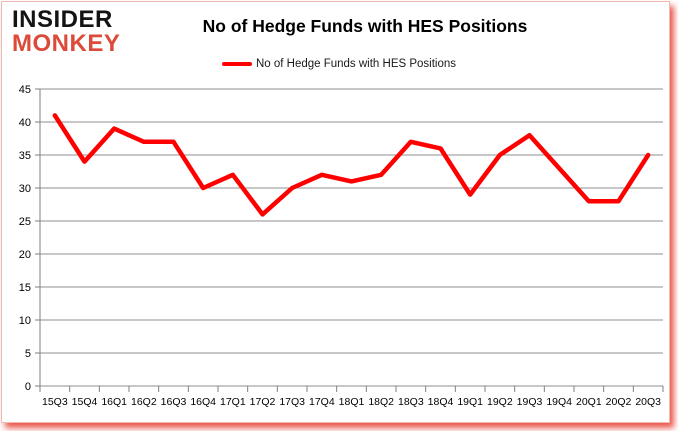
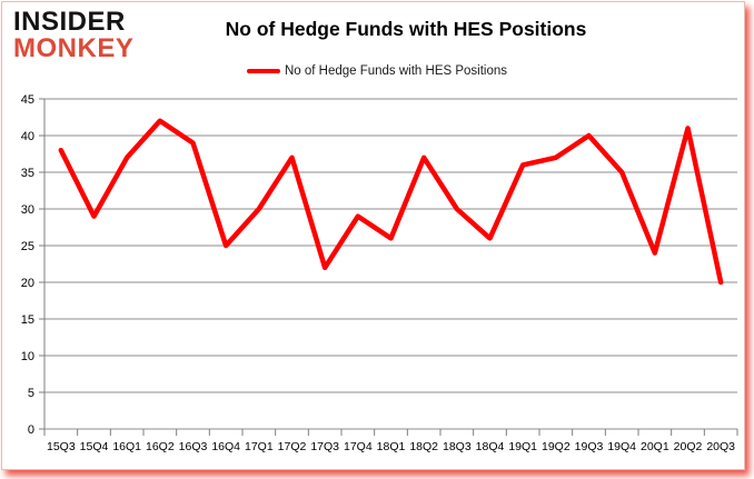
15Q3: 41 -> 38
15Q4: 34 -> 29
16Q1: 39 -> 37
16Q2: 37 -> 42
16Q3: 37 -> 39
16Q4: 30 -> 25
17Q1: 32 -> 30
17Q2: 26 -> 37
17Q3: 30 -> 22
17Q4: 32 -> 29
18Q1: 31 -> 26
18Q2: 32 -> 37
18Q3: 37 -> 30
18Q4: 36 -> 26
19Q1: 29 -> 36
19Q2: 35 -> 37
19Q3: 38 -> 40
19Q4: 33 -> 35
20Q1: 28 -> 24
20Q2: 28 -> 41
20Q3: 35 -> 20
